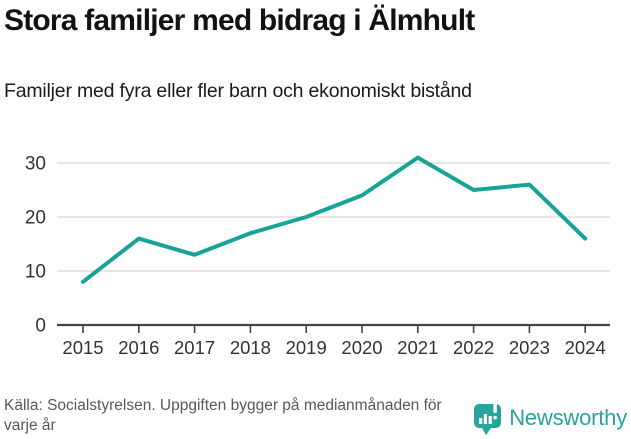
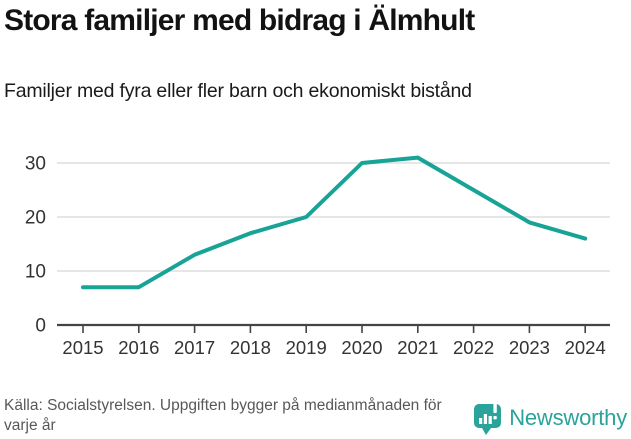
2015: 8 -> 7
2016: 16 -> 7
2020: 24 -> 30
2023: 26 -> 19
